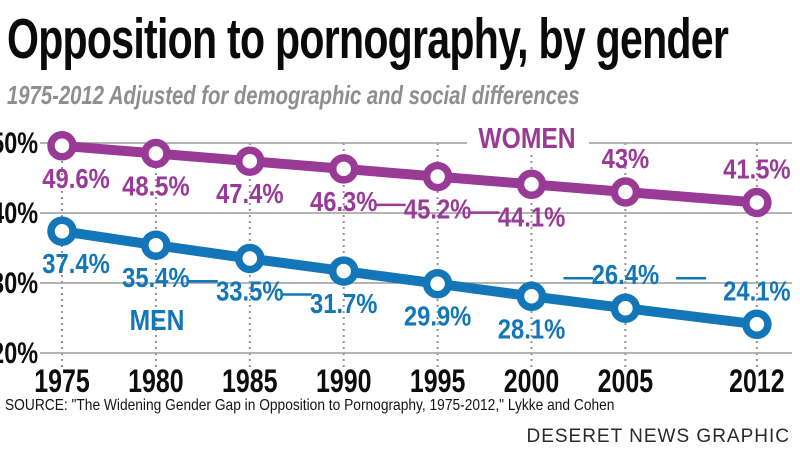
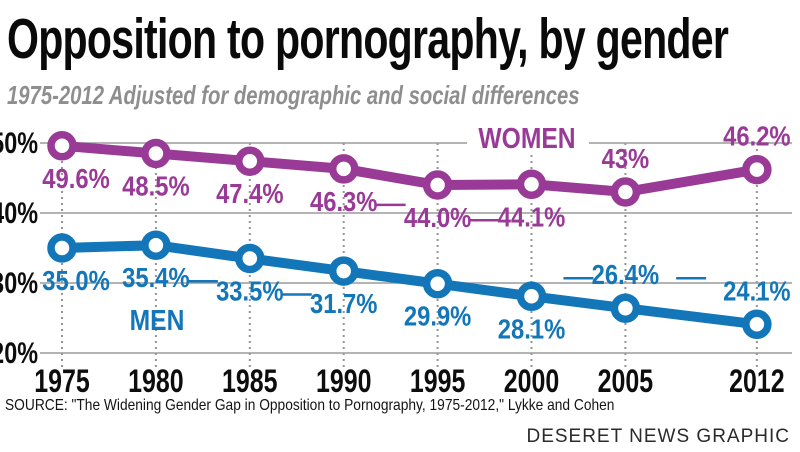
MEN/1975: 37.4% -> 35.0%
WOMEN/1995: 45.2% -> 44.0%
WOMEN/2012: 41.5% -> 46.2%
